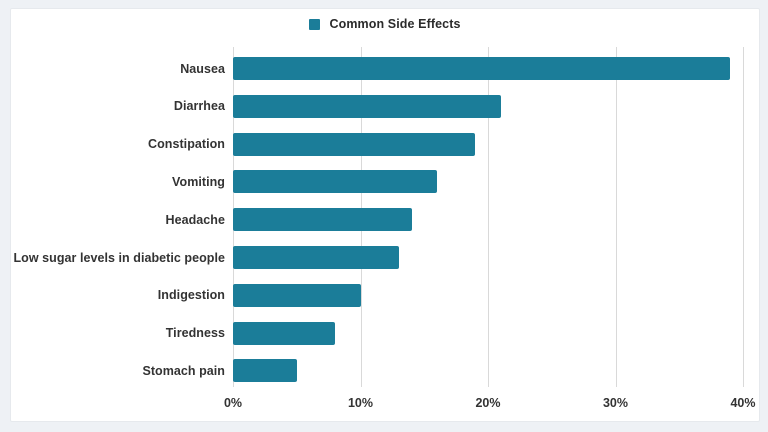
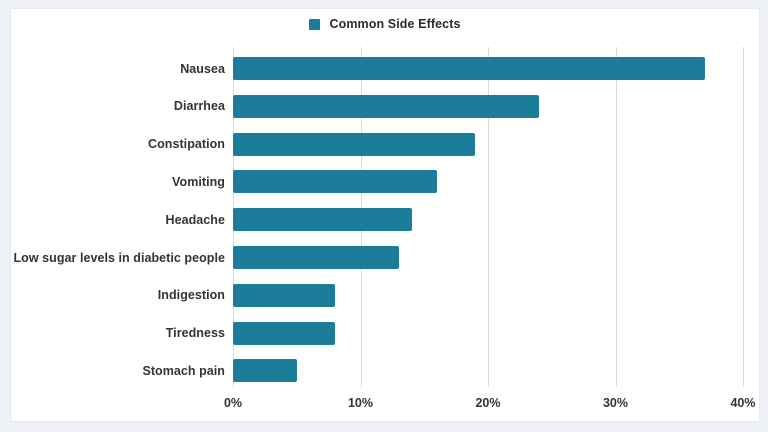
Nausea: 39% -> 37%
Diarrhea: 21% -> 24%
Indigestion: 10% -> 8%
